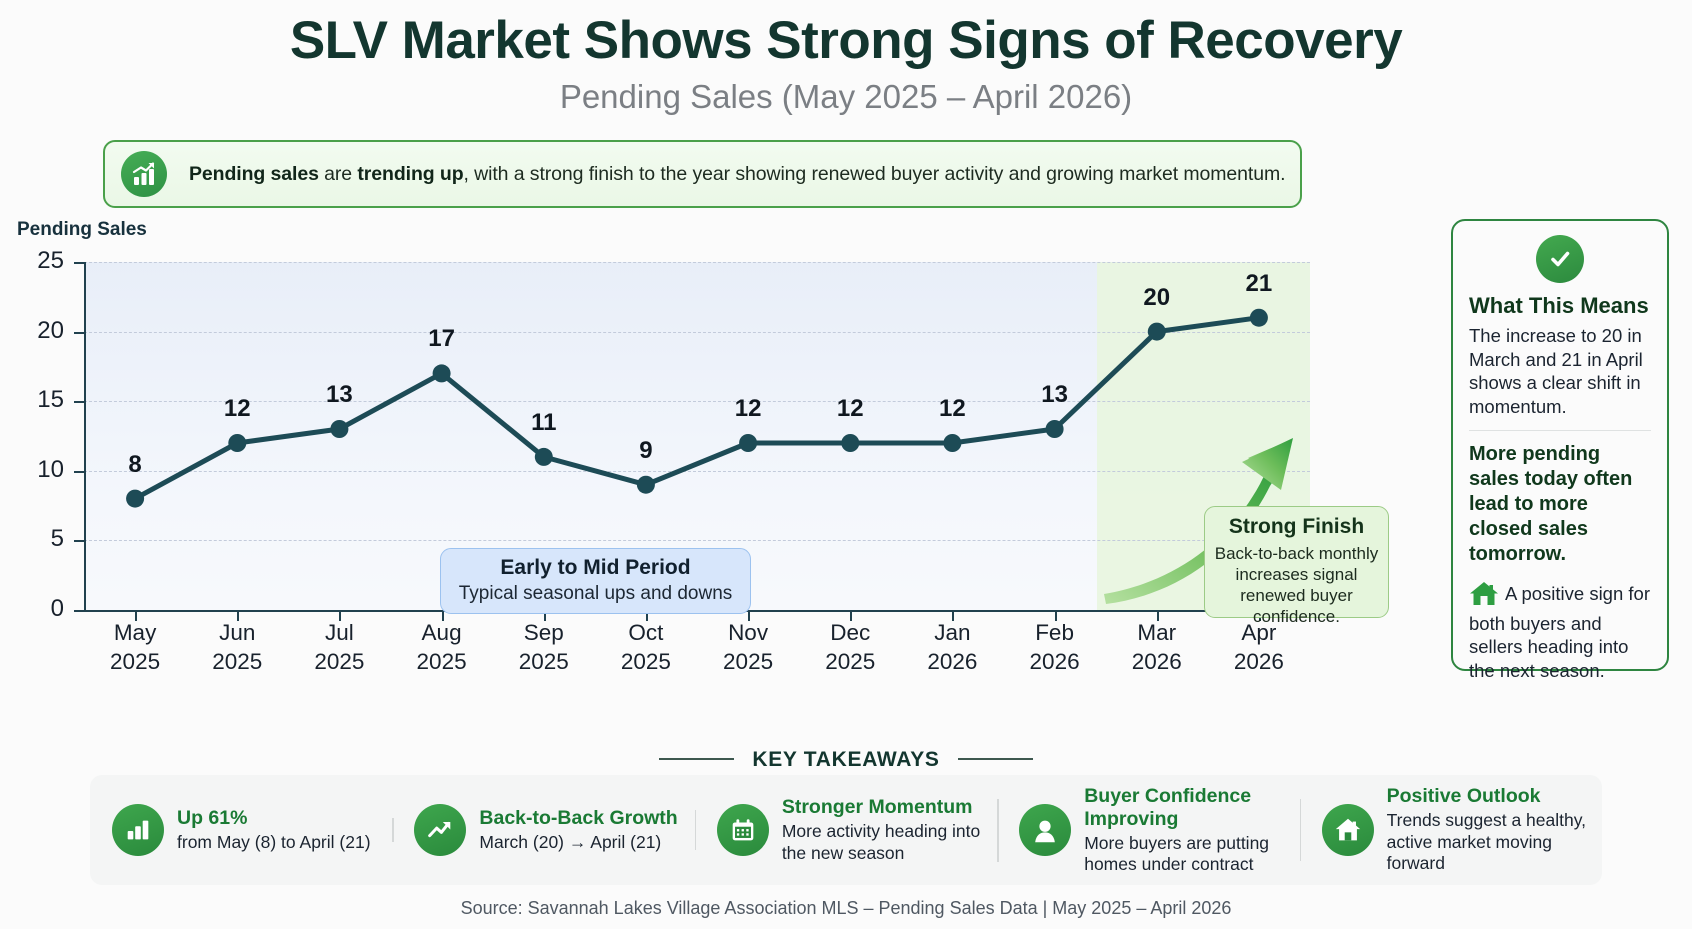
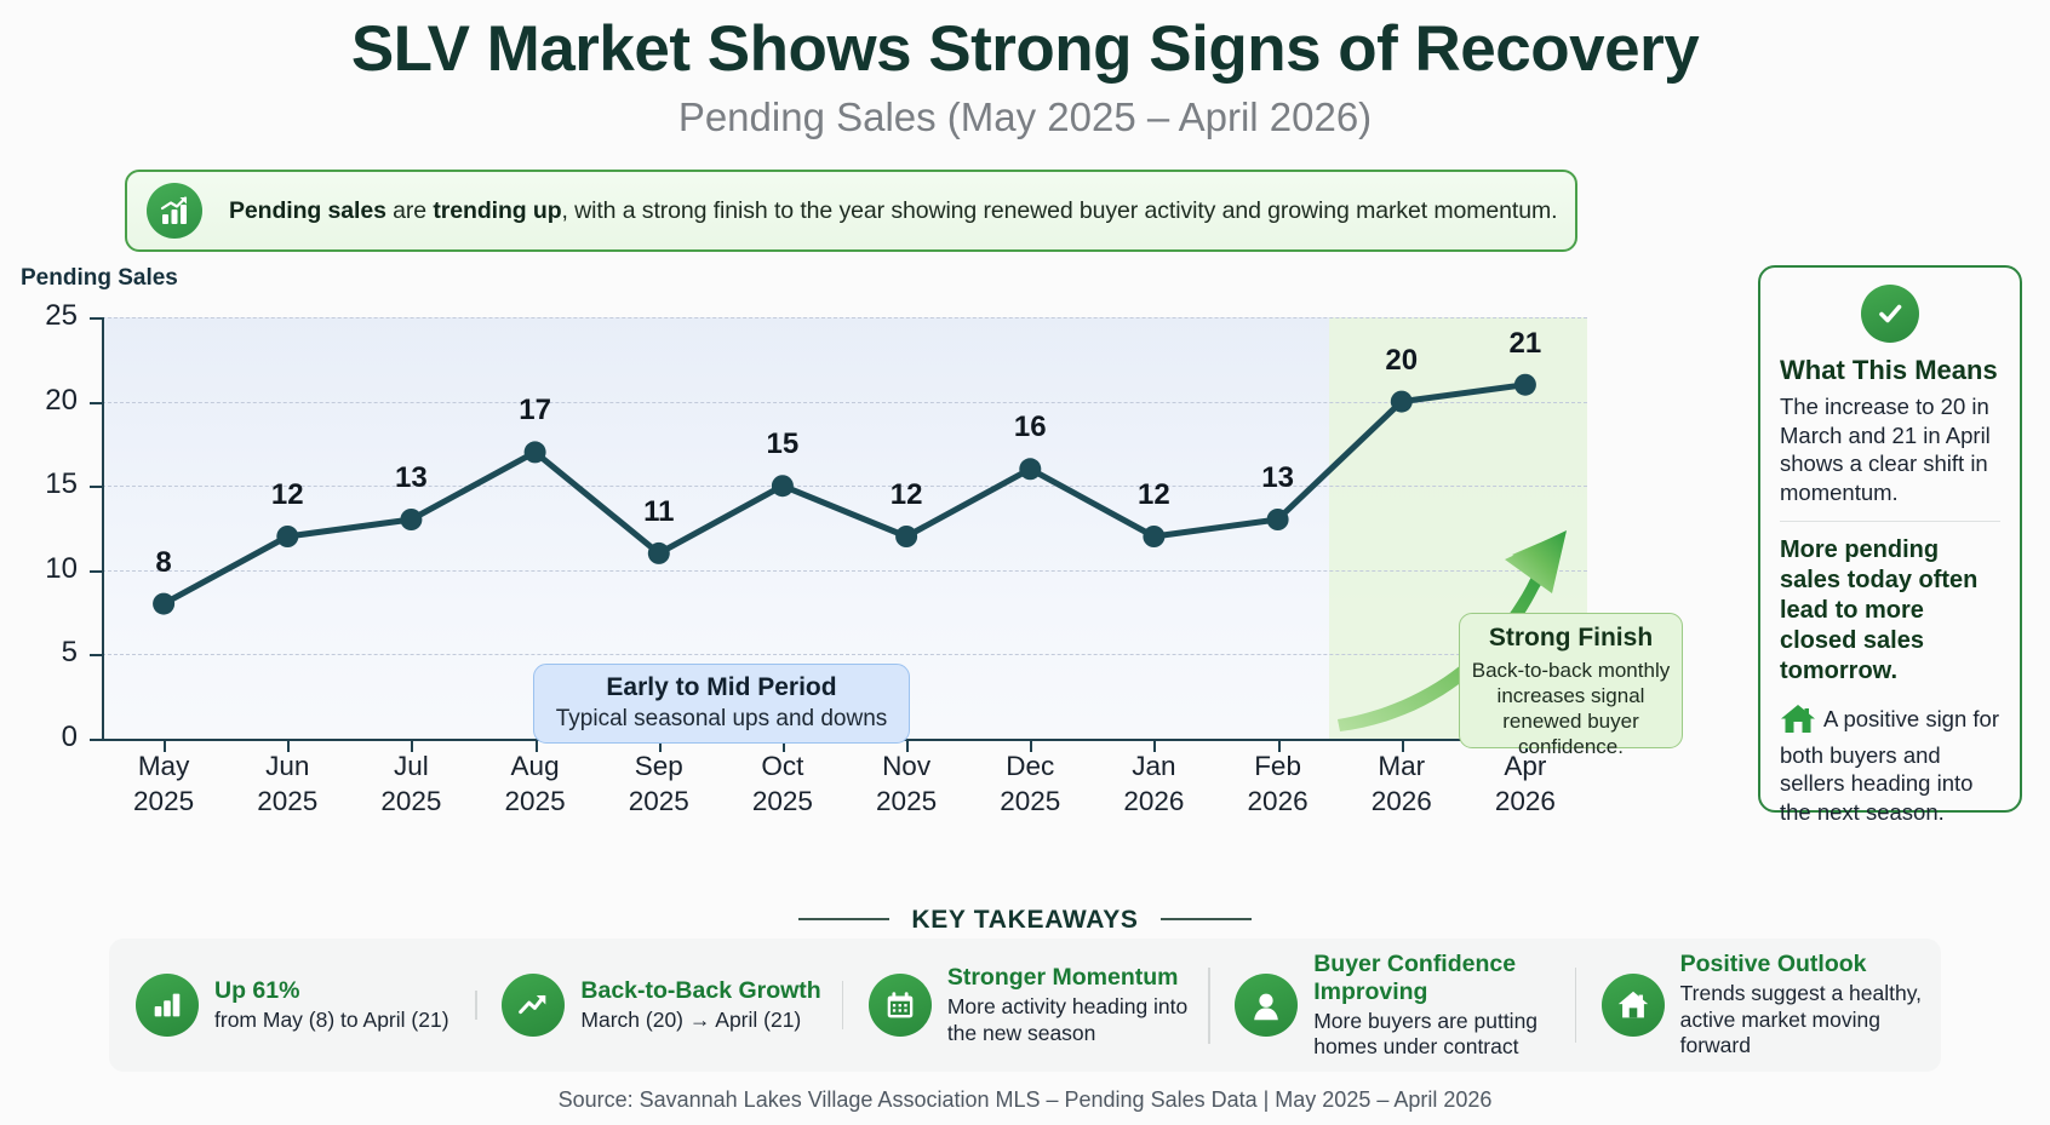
Oct 2025: 9 -> 15
Dec 2025: 12 -> 16
